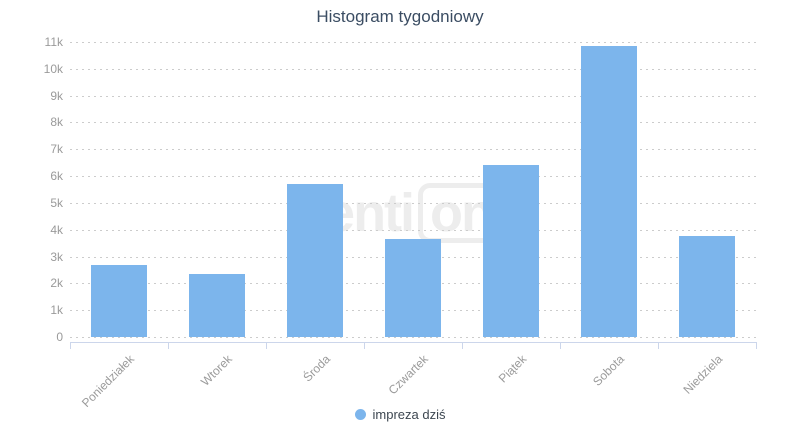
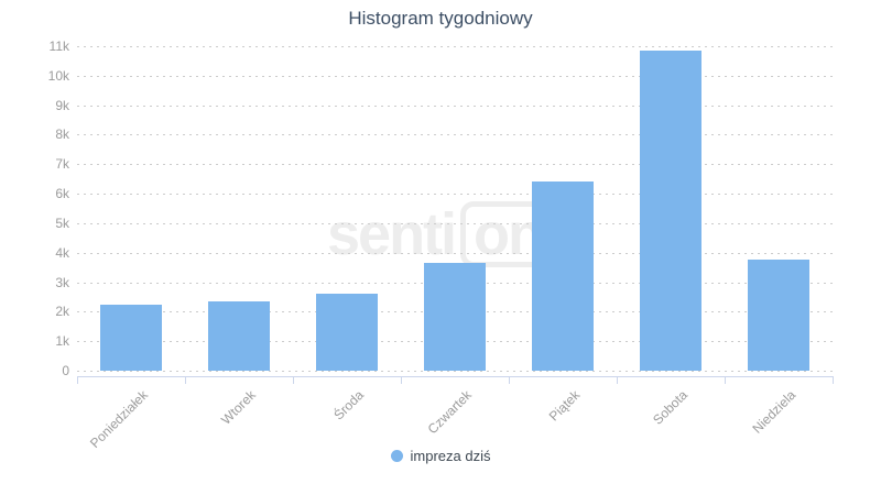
Poniedziałek: 2.7k -> 2.2k
Środa: 5.7k -> 2.6k
